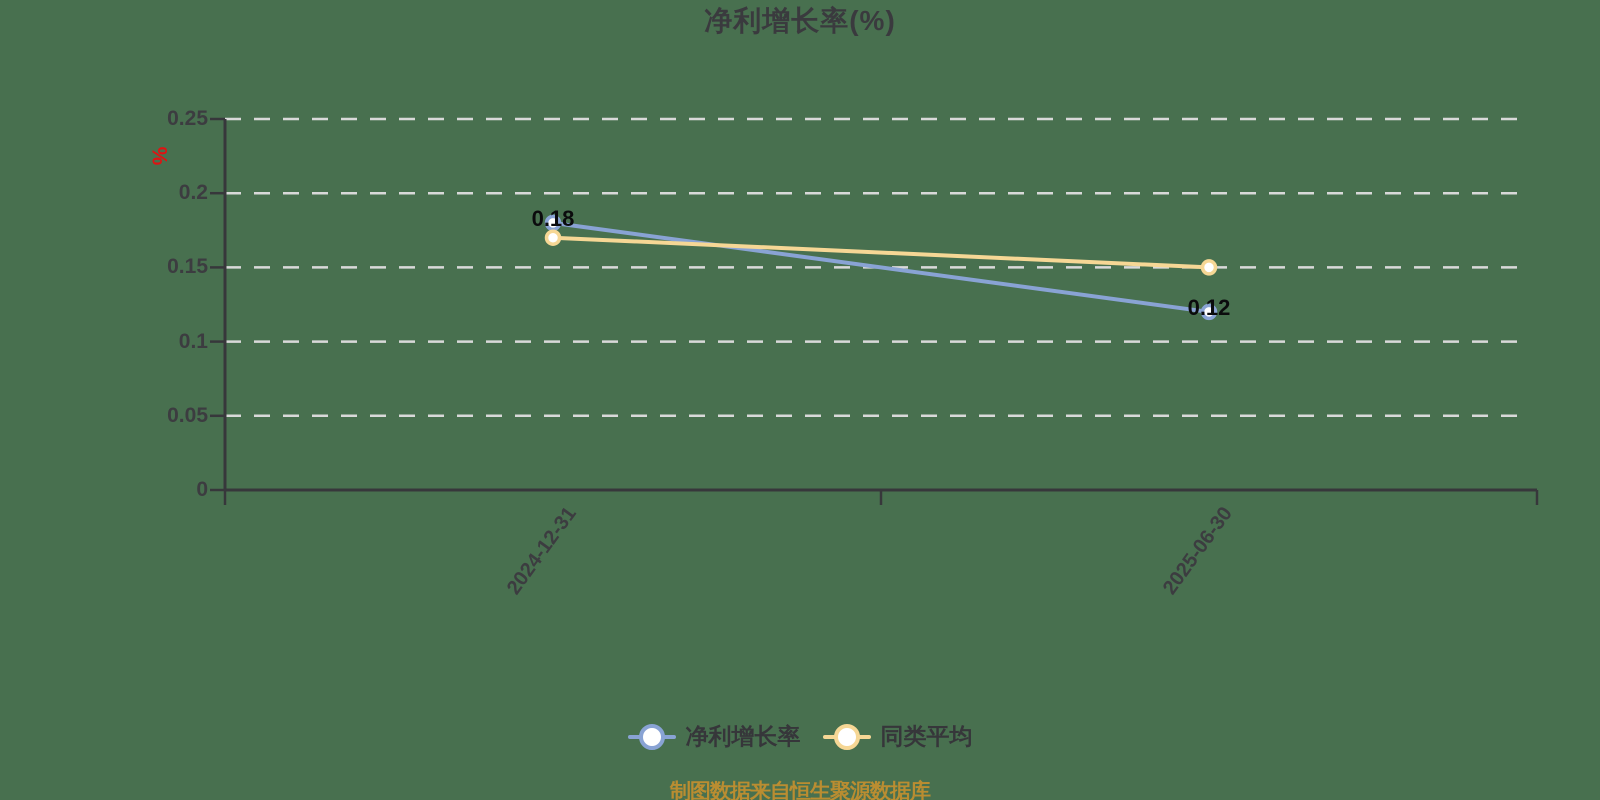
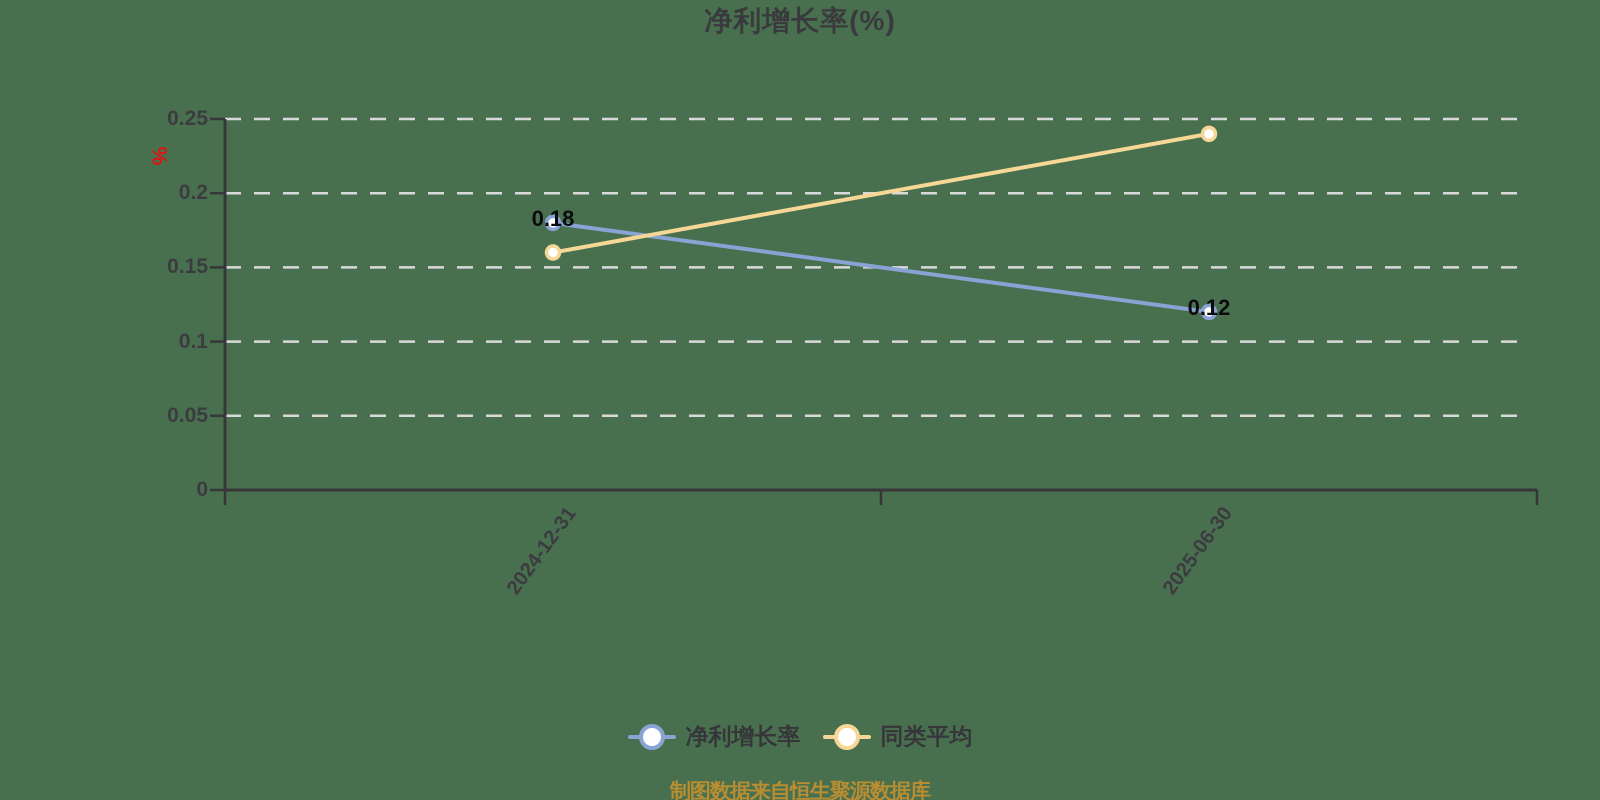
同类平均/2024-12-31: 0.17 -> 0.16
同类平均/2025-06-30: 0.15 -> 0.24
